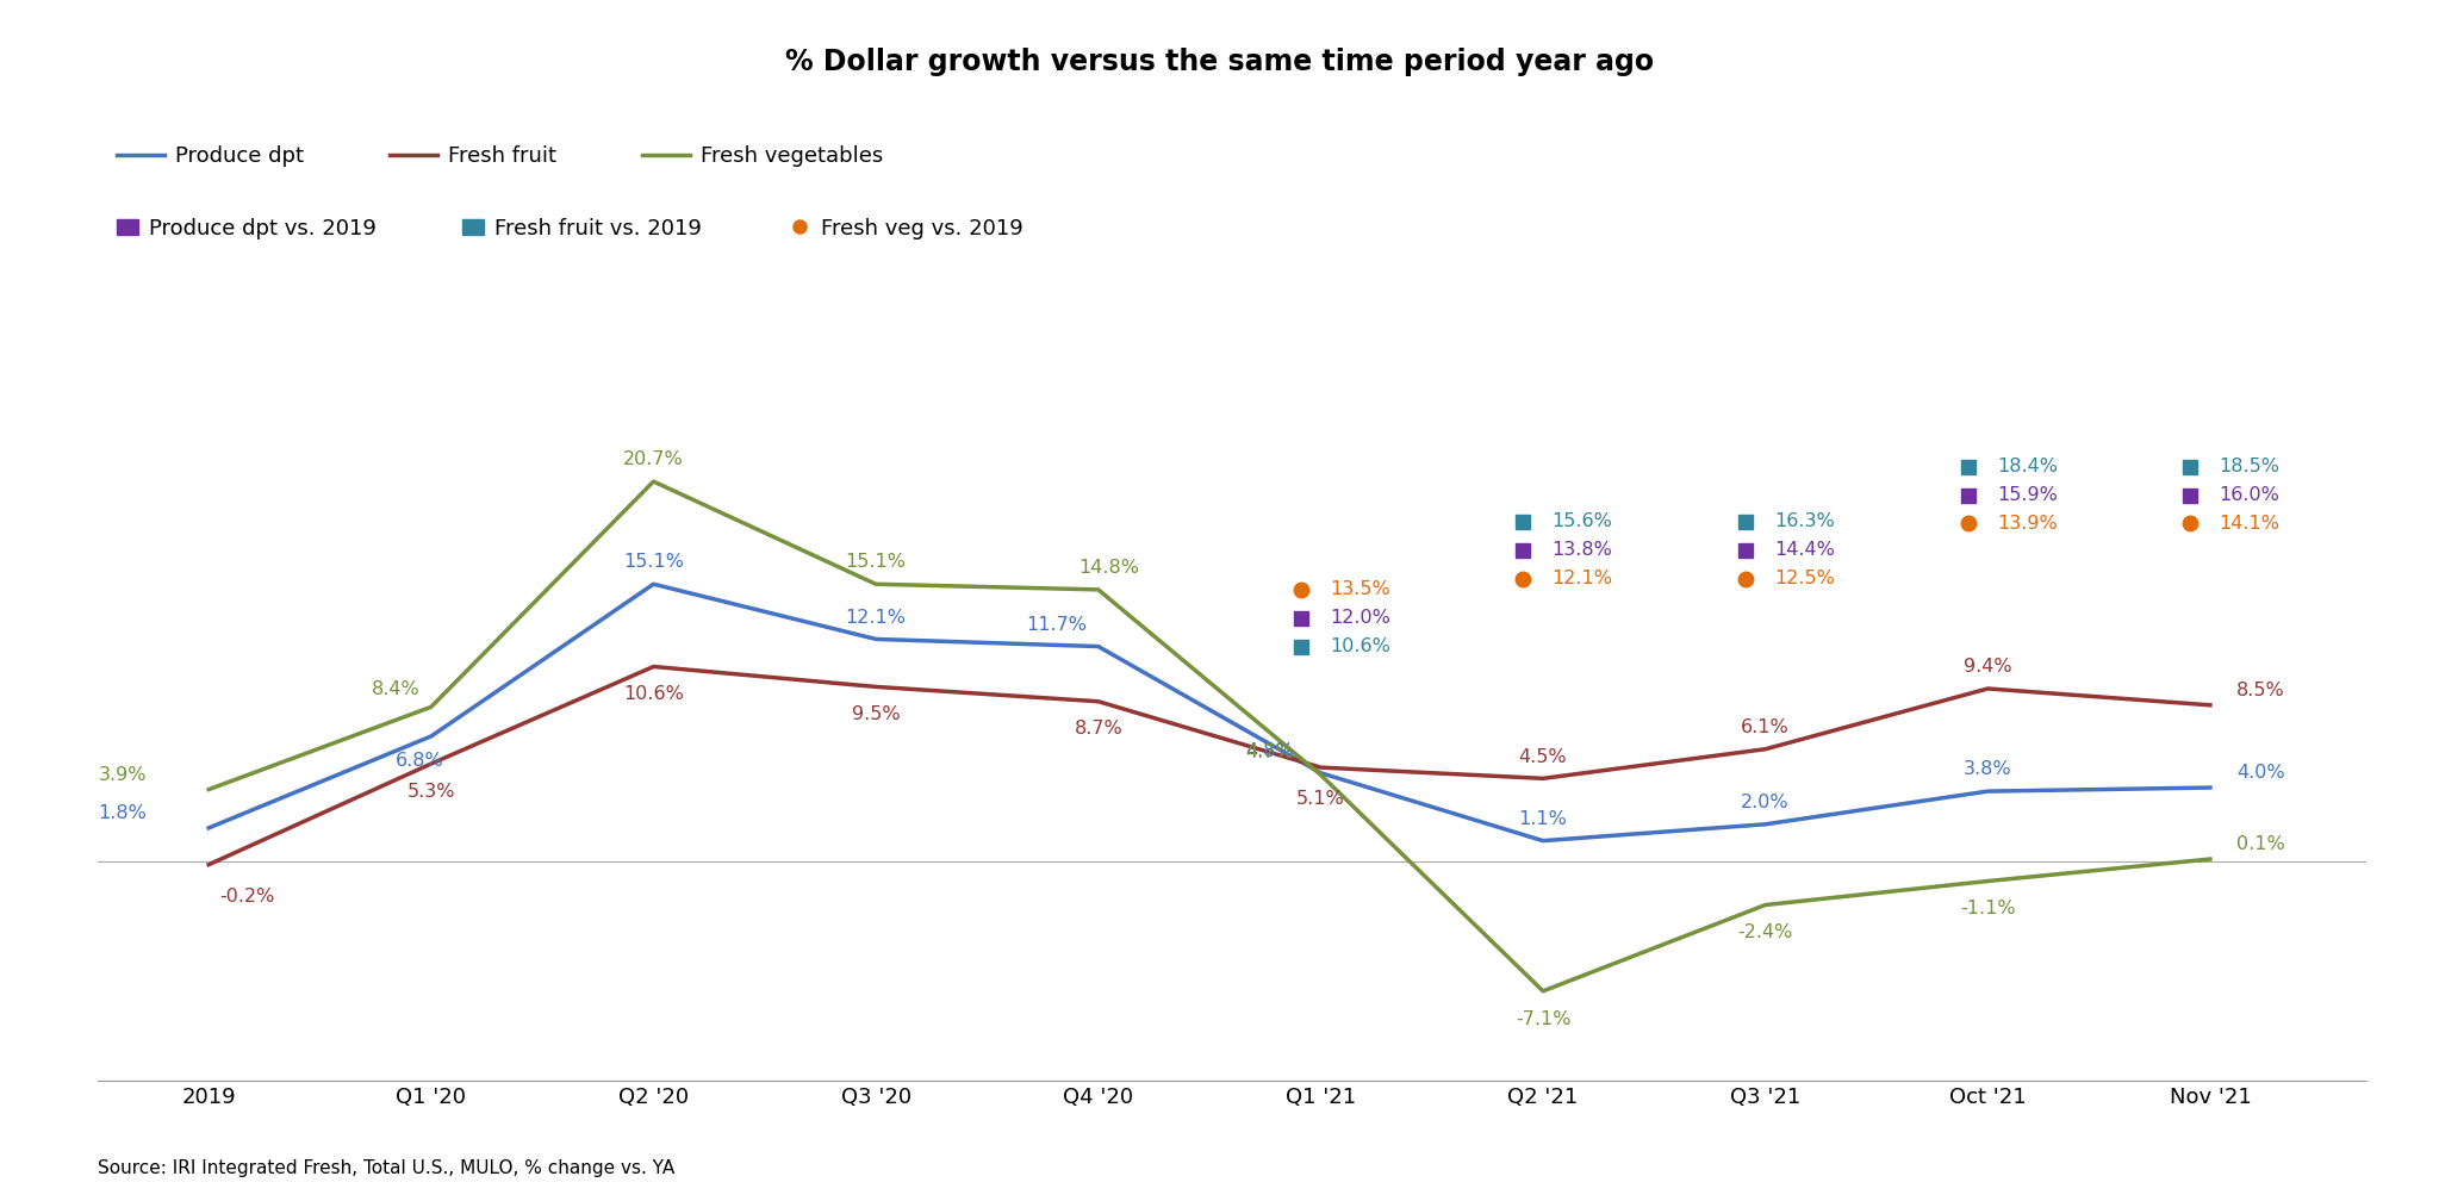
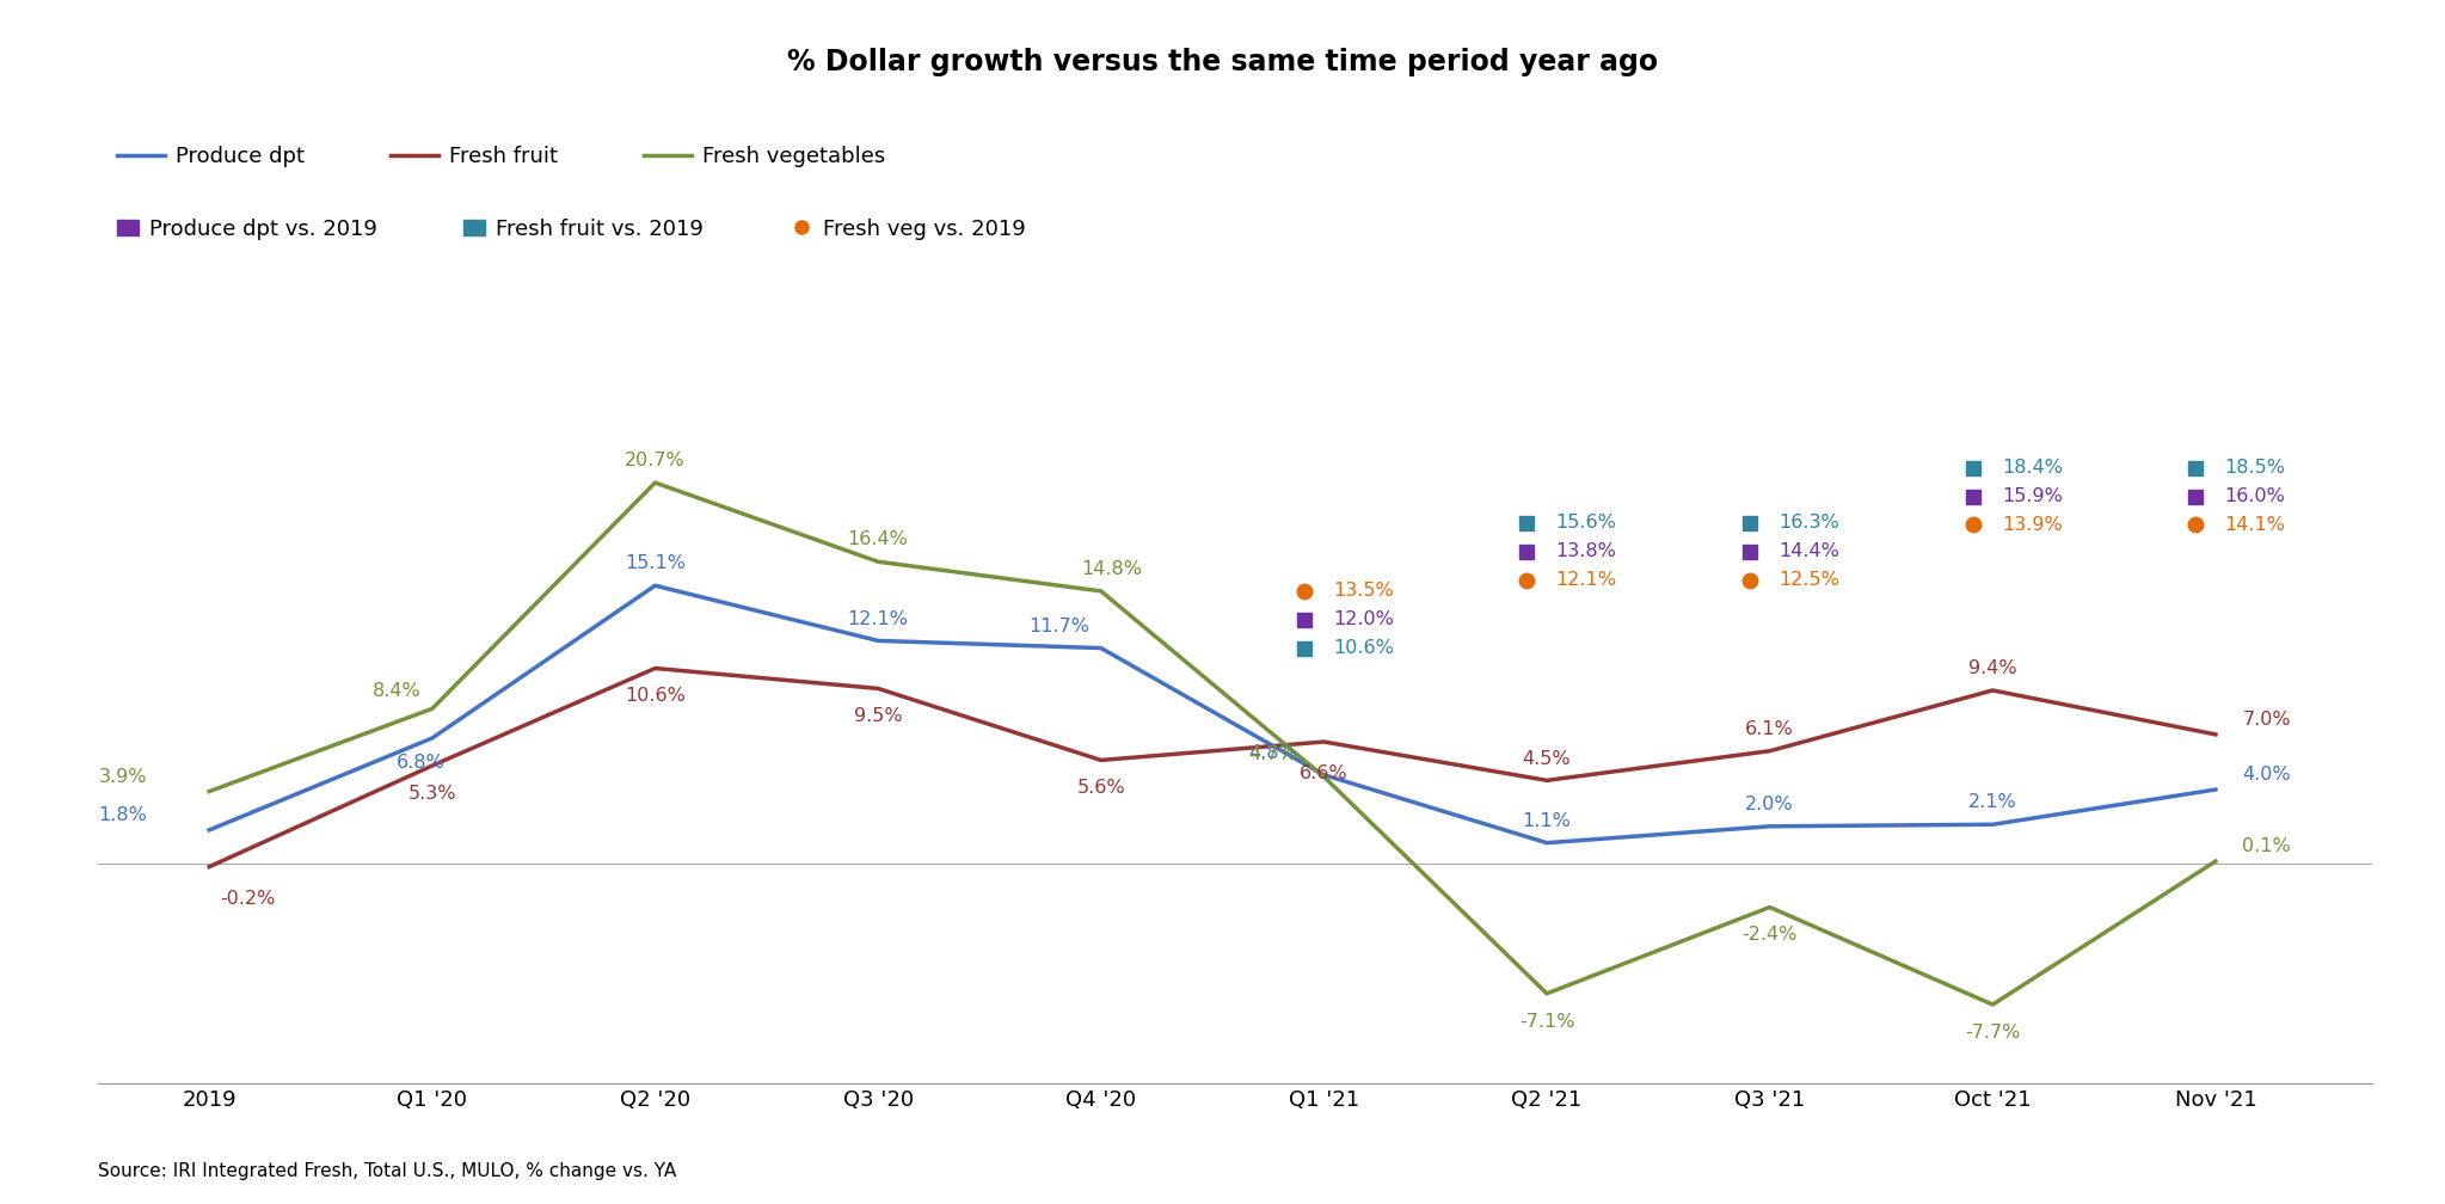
Fresh vegetables/Q3 '20: 15.1% -> 16.4%
Fresh fruit/Q4 '20: 8.7% -> 5.6%
Fresh fruit/Q1 '21: 5.1% -> 6.6%
Produce dpt/Oct '21: 3.8% -> 2.1%
Fresh vegetables/Oct '21: -1.1% -> -7.7%
Fresh fruit/Nov '21: 8.5% -> 7.0%
